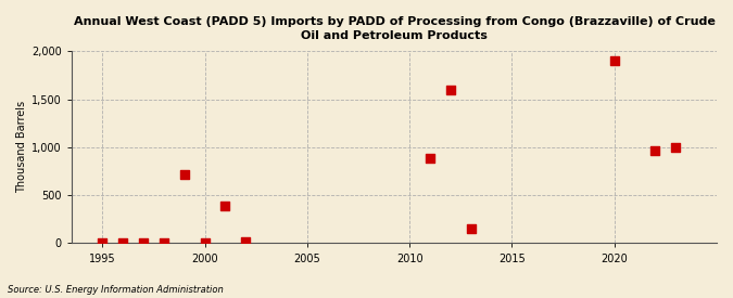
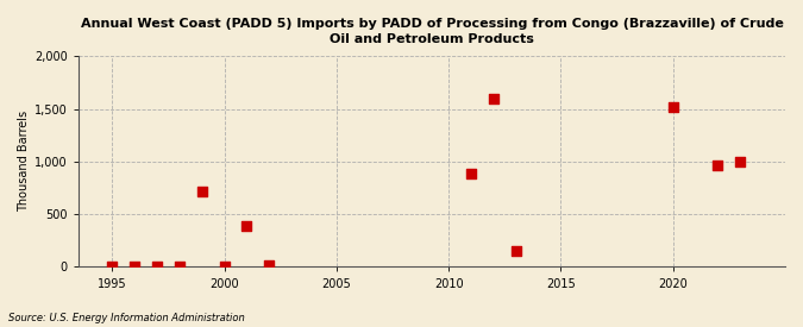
2020: 1,900 -> 1,520
